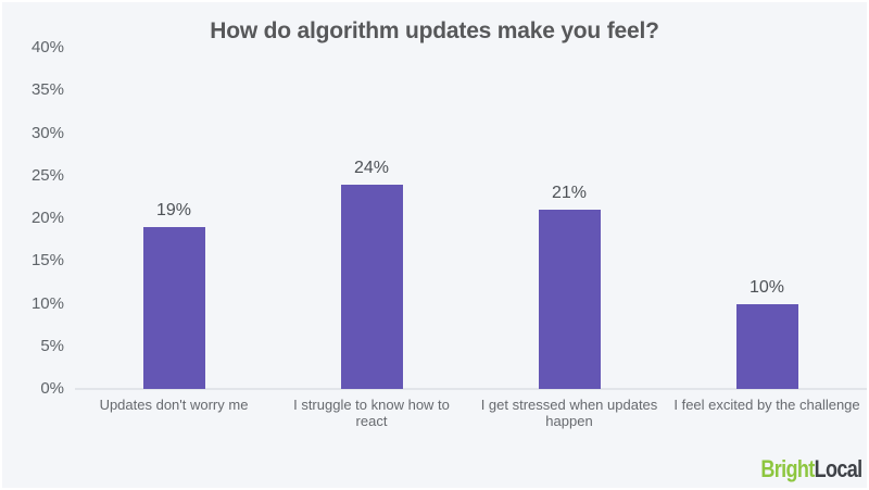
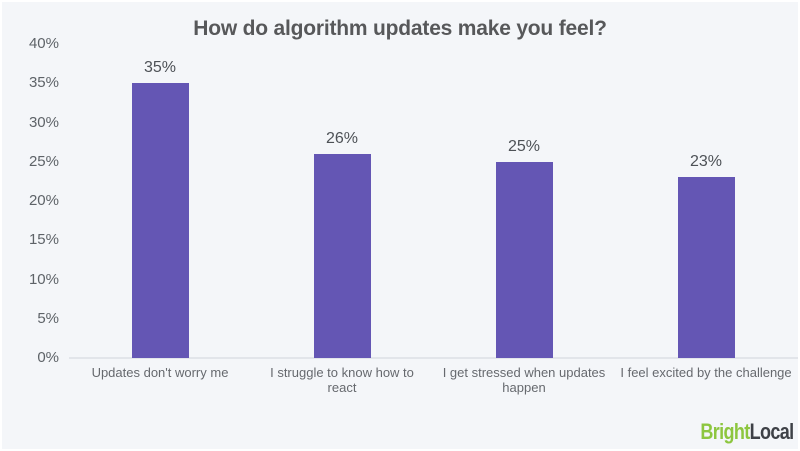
Updates don't worry me: 19% -> 35%
I struggle to know how to react: 24% -> 26%
I get stressed when updates happen: 21% -> 25%
I feel excited by the challenge: 10% -> 23%
